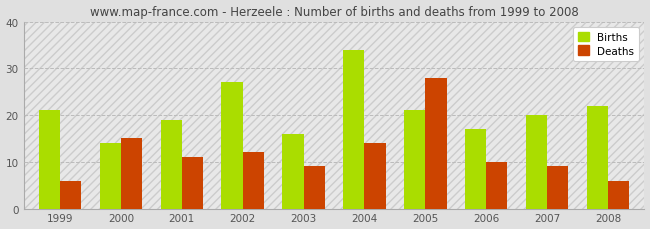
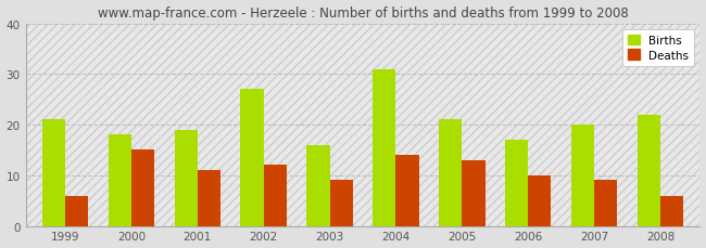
Births/2000: 14 -> 18
Births/2004: 34 -> 31
Deaths/2005: 28 -> 13
